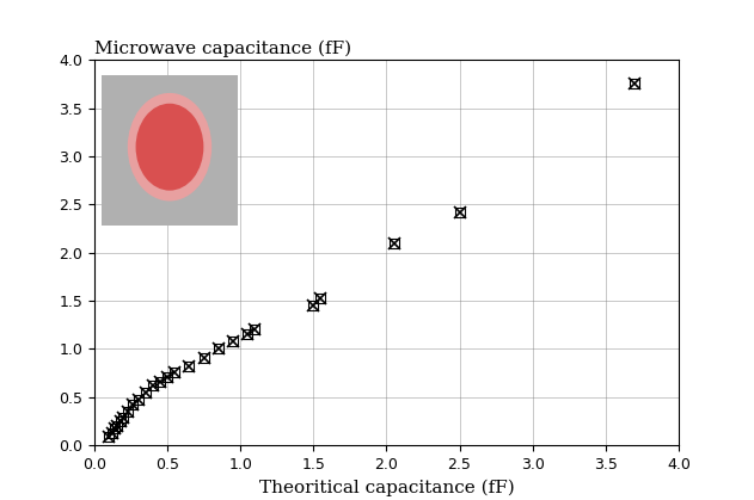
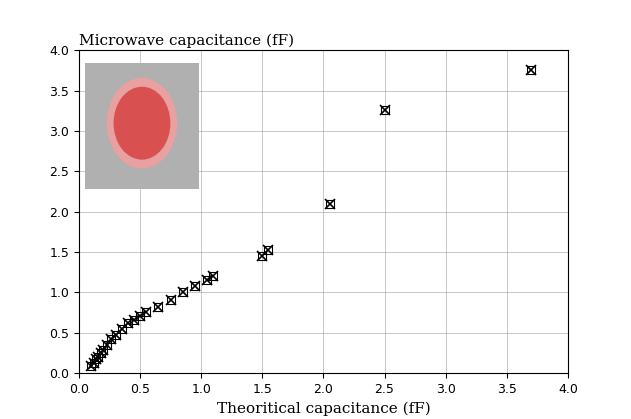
2.5: 2.42 -> 3.26
